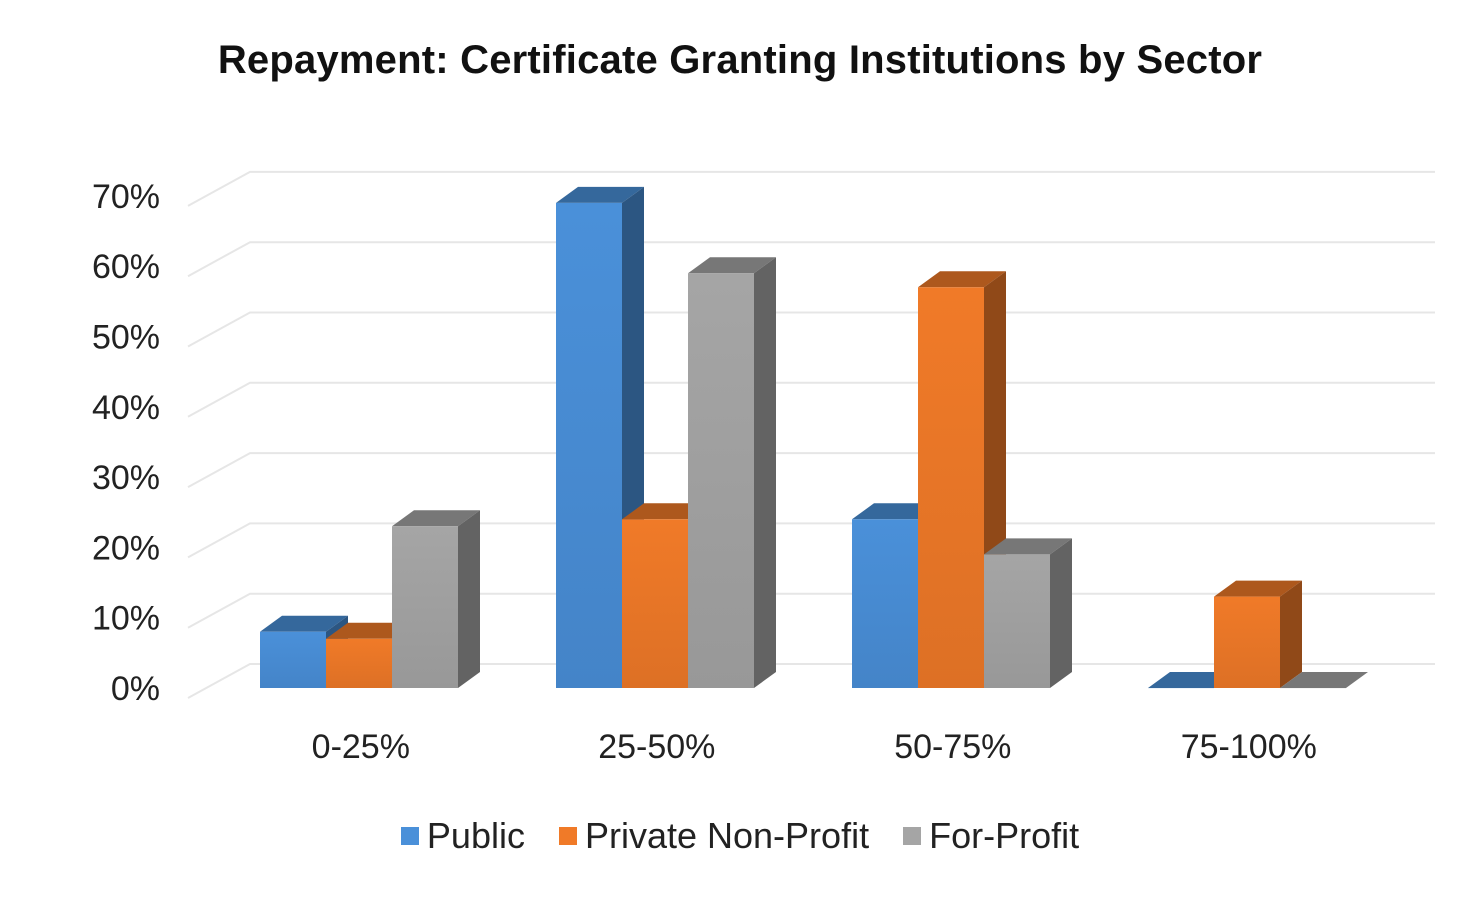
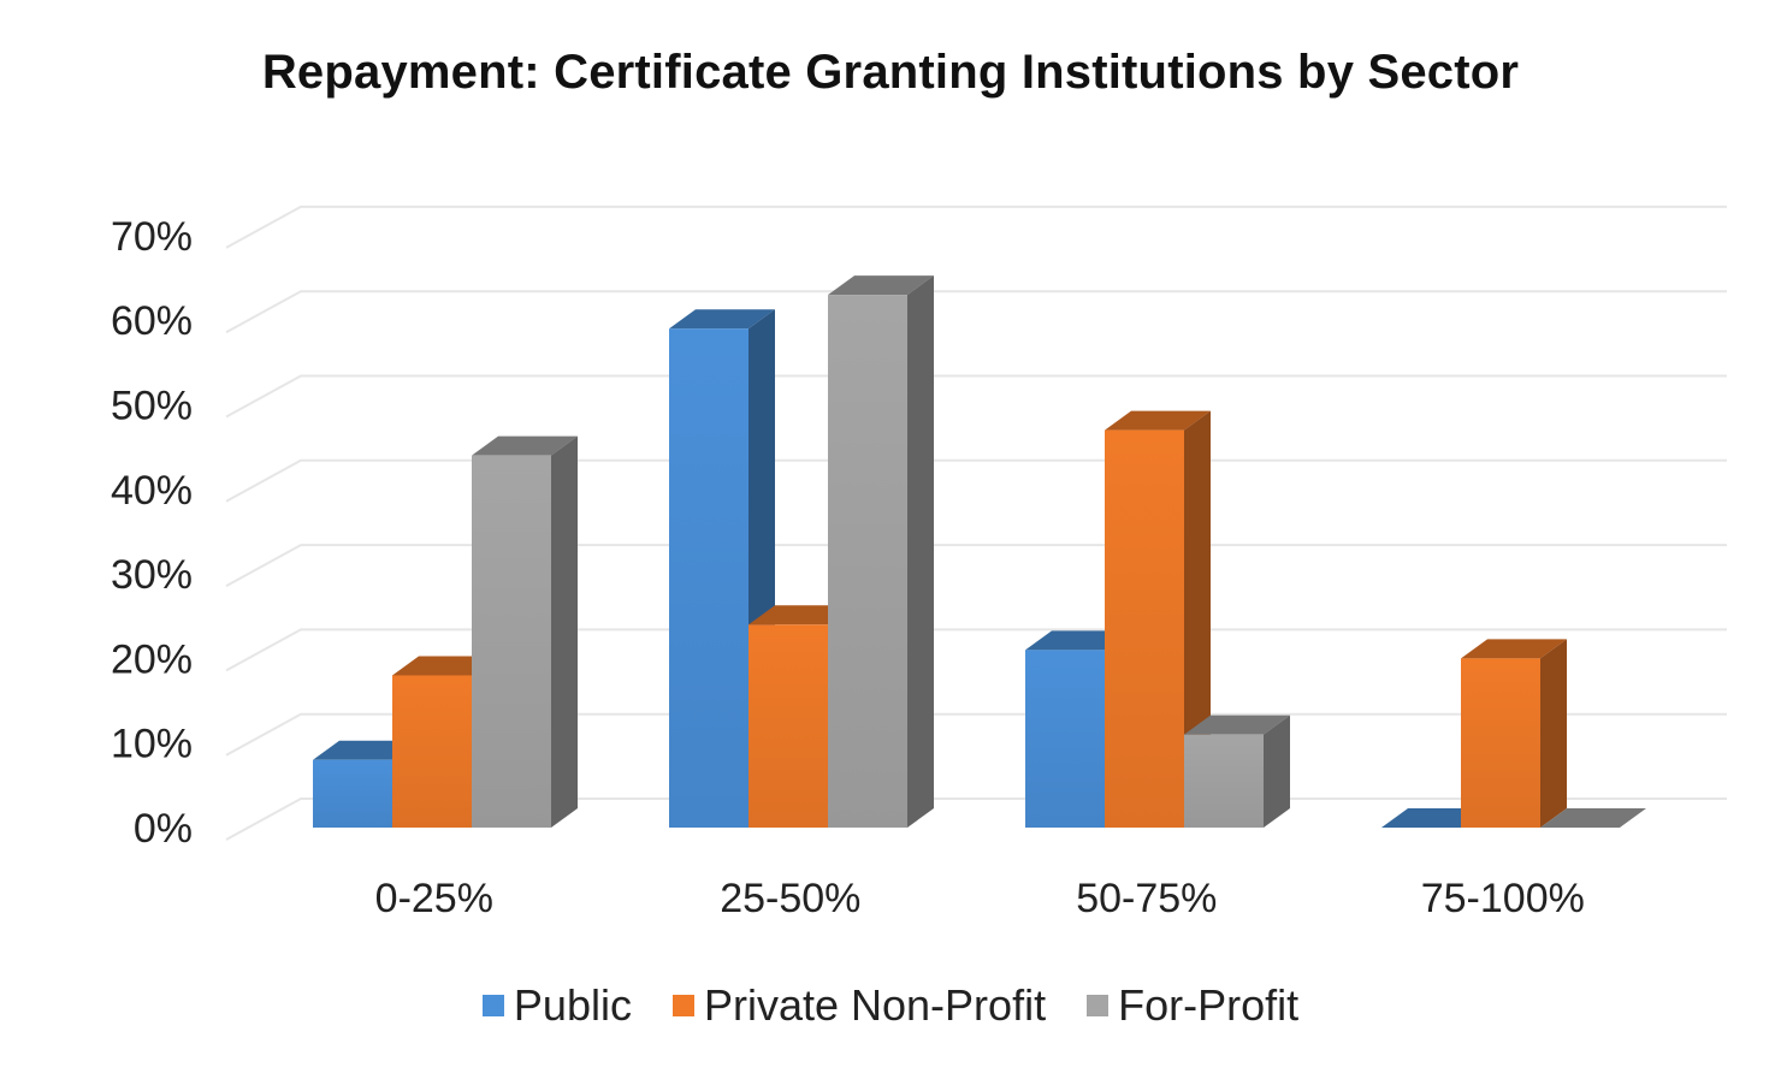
Private Non-Profit/0-25%: 7% -> 18%
For-Profit/0-25%: 23% -> 44%
Public/25-50%: 69% -> 59%
For-Profit/25-50%: 59% -> 63%
Public/50-75%: 24% -> 21%
Private Non-Profit/50-75%: 57% -> 47%
For-Profit/50-75%: 19% -> 11%
Private Non-Profit/75-100%: 13% -> 20%
